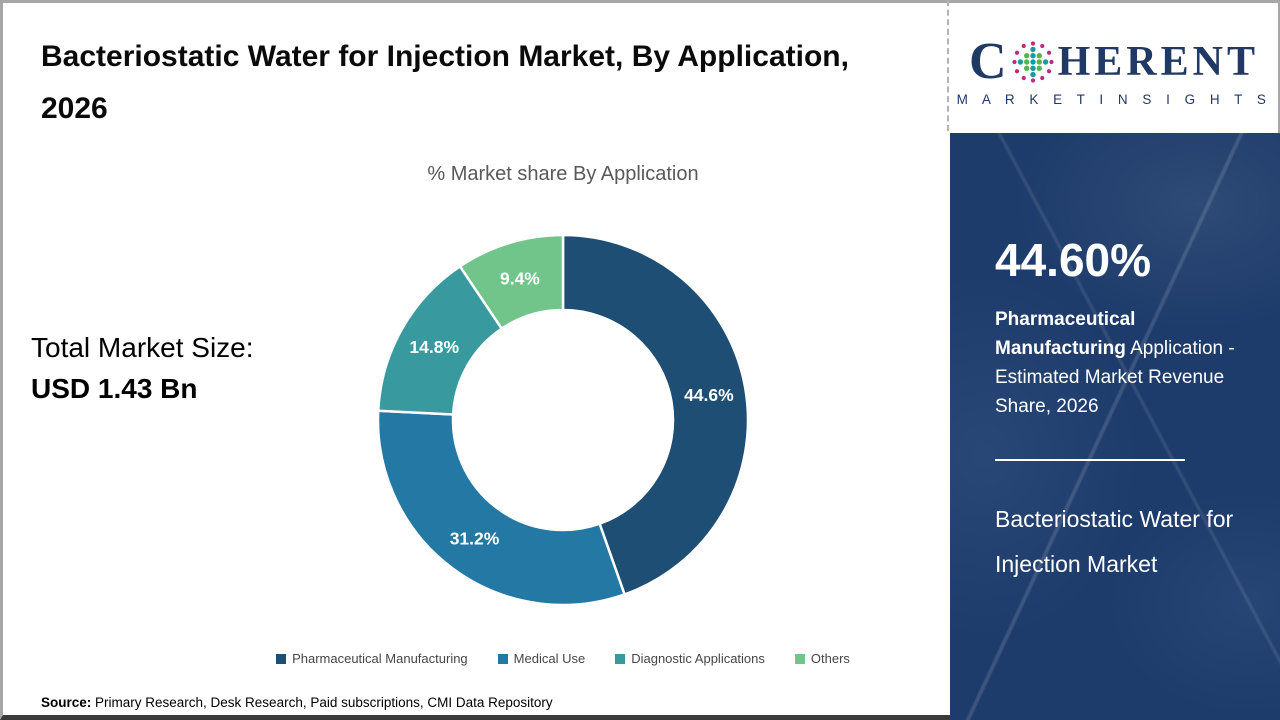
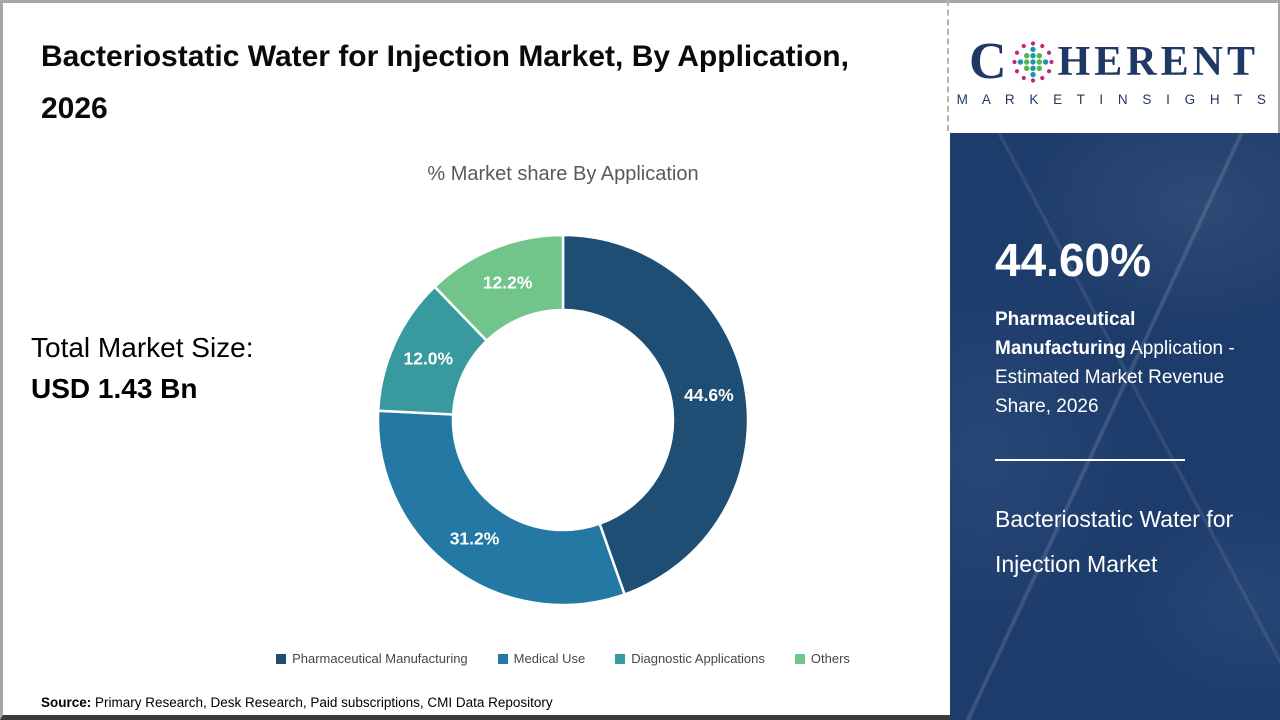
Diagnostic Applications: 14.8% -> 12.0%
Others: 9.4% -> 12.2%
